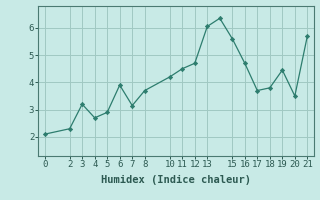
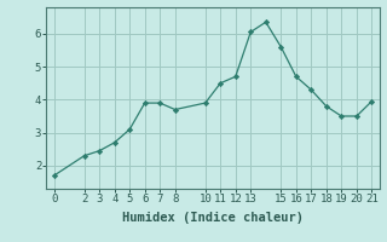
0: 2.10 -> 1.70
3: 3.20 -> 2.45
5: 2.90 -> 3.10
7: 3.15 -> 3.90
10: 4.20 -> 3.90
17: 3.70 -> 4.30
19: 4.45 -> 3.50
21: 5.70 -> 3.95
